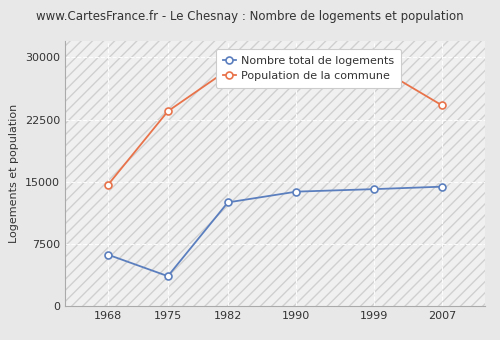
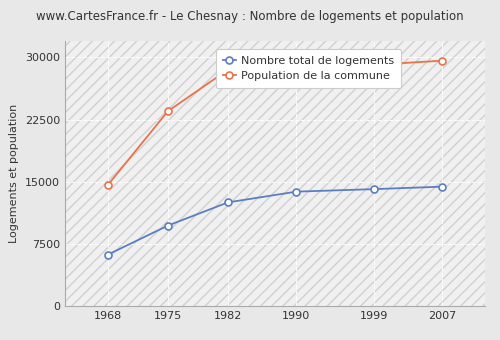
Nombre total de logements/1975: 3600 -> 9700
Population de la commune/2007: 24200 -> 29600
